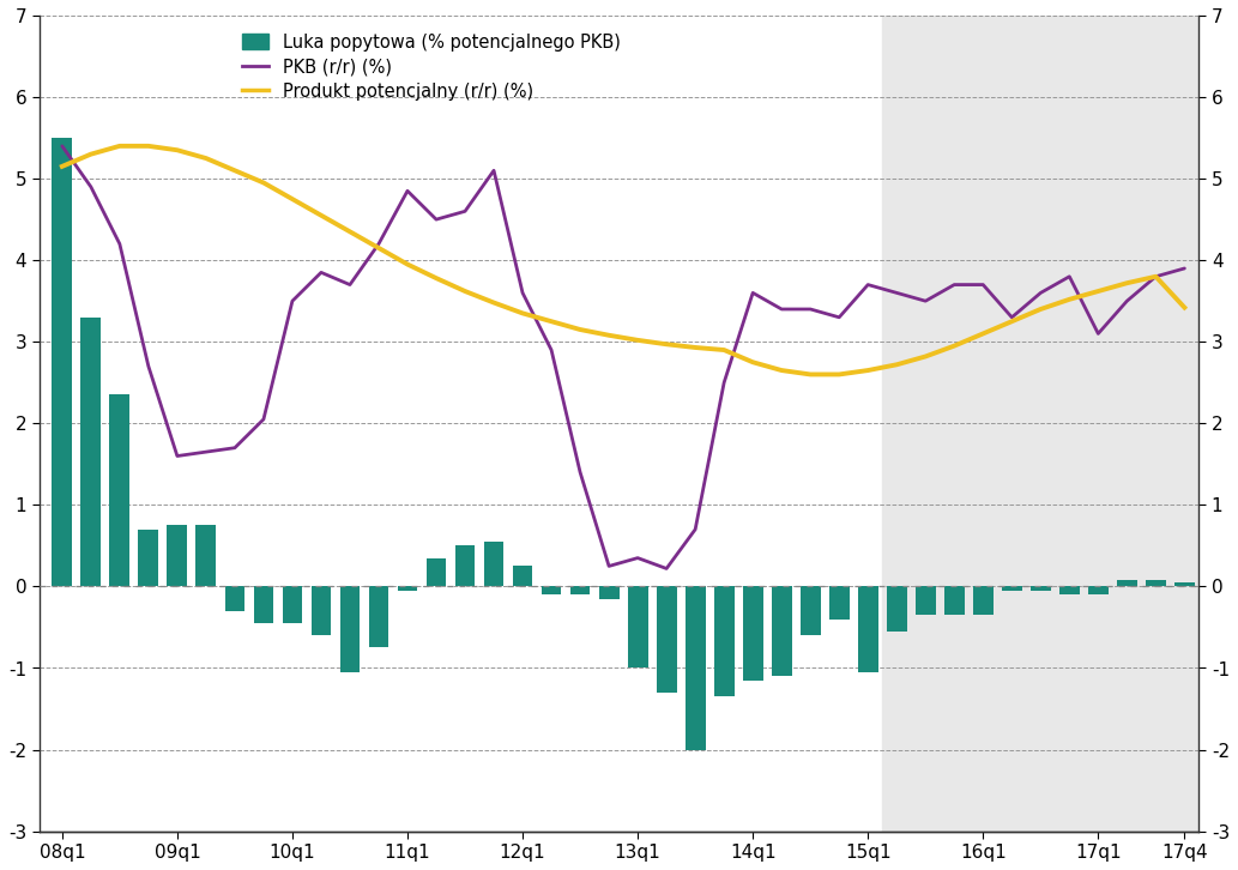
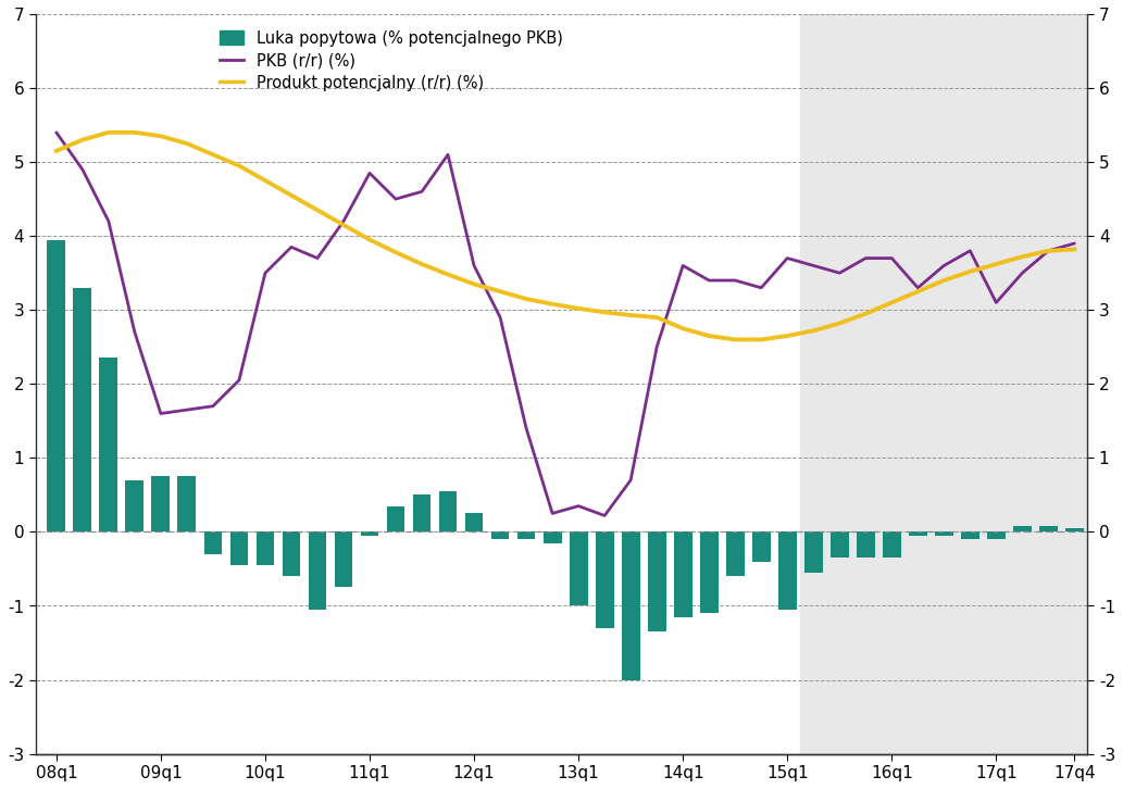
Luka popytowa (% potencjalnego PKB)/08q1: 5.50 -> 3.95
Produkt potencjalny (r/r) (%)/17q4: 3.42 -> 3.82
